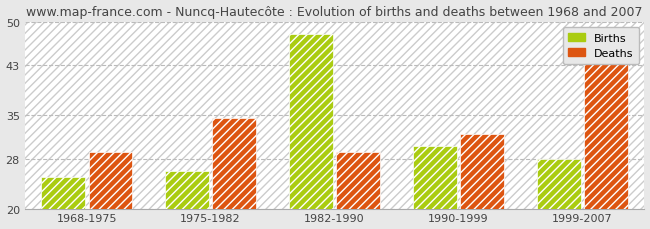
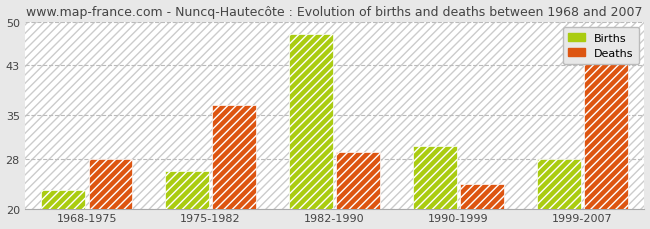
Births/1968-1975: 25 -> 23
Deaths/1968-1975: 29.0 -> 28.0
Deaths/1975-1982: 34.5 -> 36.6
Deaths/1990-1999: 32.0 -> 24.0
